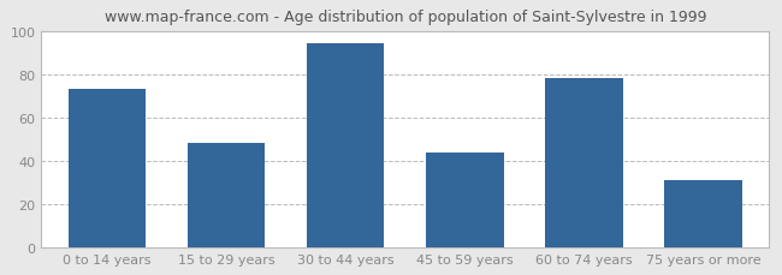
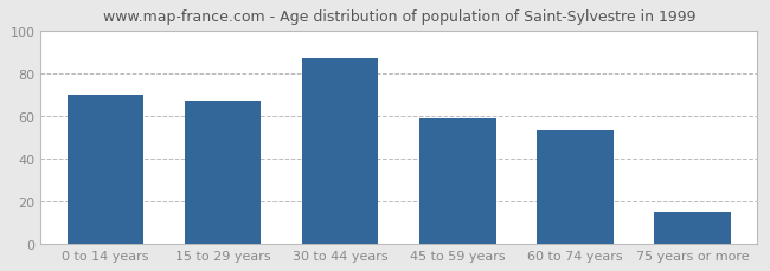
0 to 14 years: 73 -> 70
15 to 29 years: 48 -> 67
30 to 44 years: 94 -> 87
45 to 59 years: 44 -> 59
60 to 74 years: 78 -> 53
75 years or more: 31 -> 15
